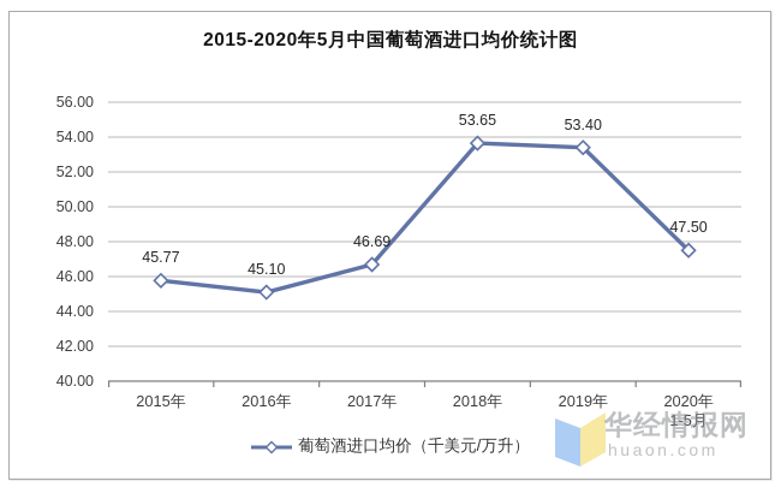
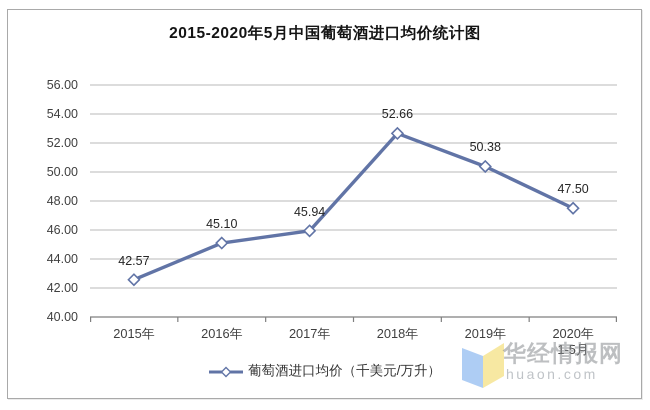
2015年: 45.77 -> 42.57
2017年: 46.69 -> 45.94
2018年: 53.65 -> 52.66
2019年: 53.40 -> 50.38
